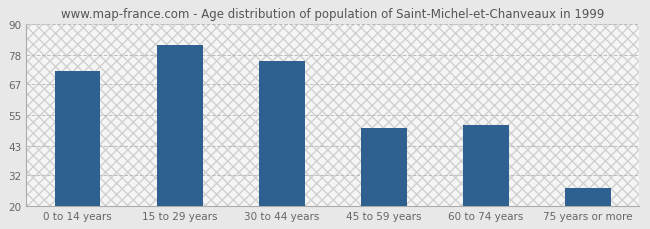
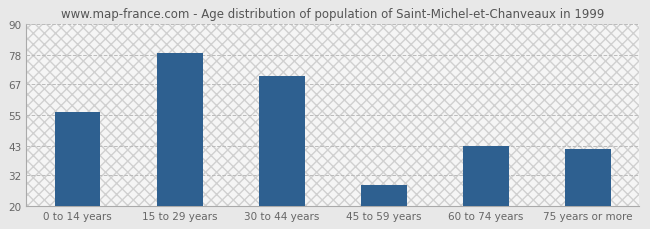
0 to 14 years: 72 -> 56
15 to 29 years: 82 -> 79
30 to 44 years: 76 -> 70
45 to 59 years: 50 -> 28
60 to 74 years: 51 -> 43
75 years or more: 27 -> 42
